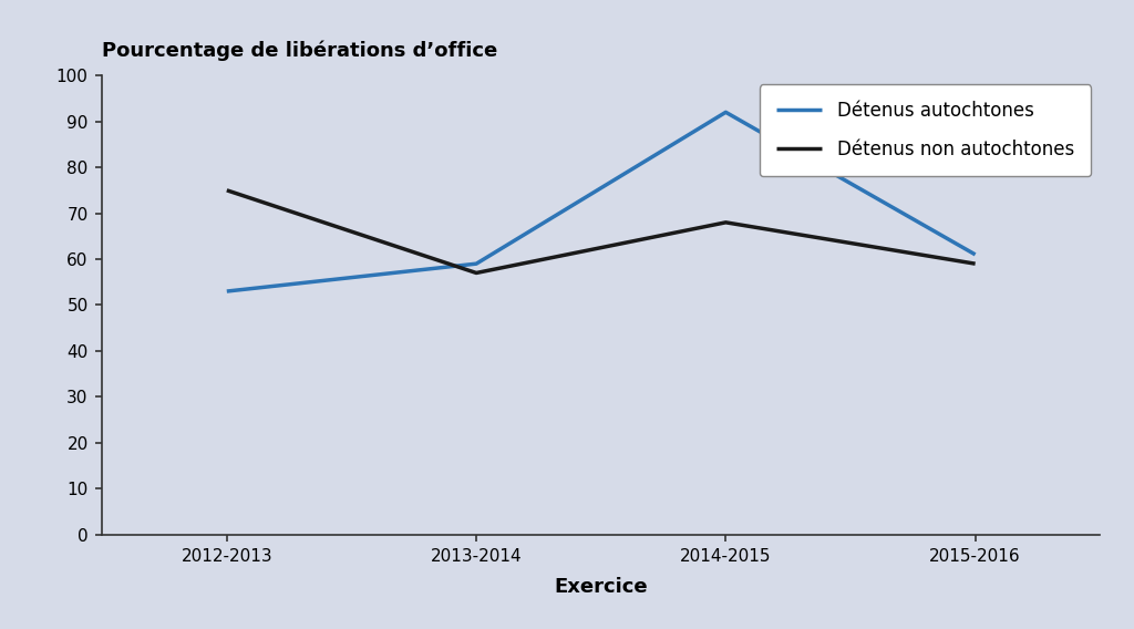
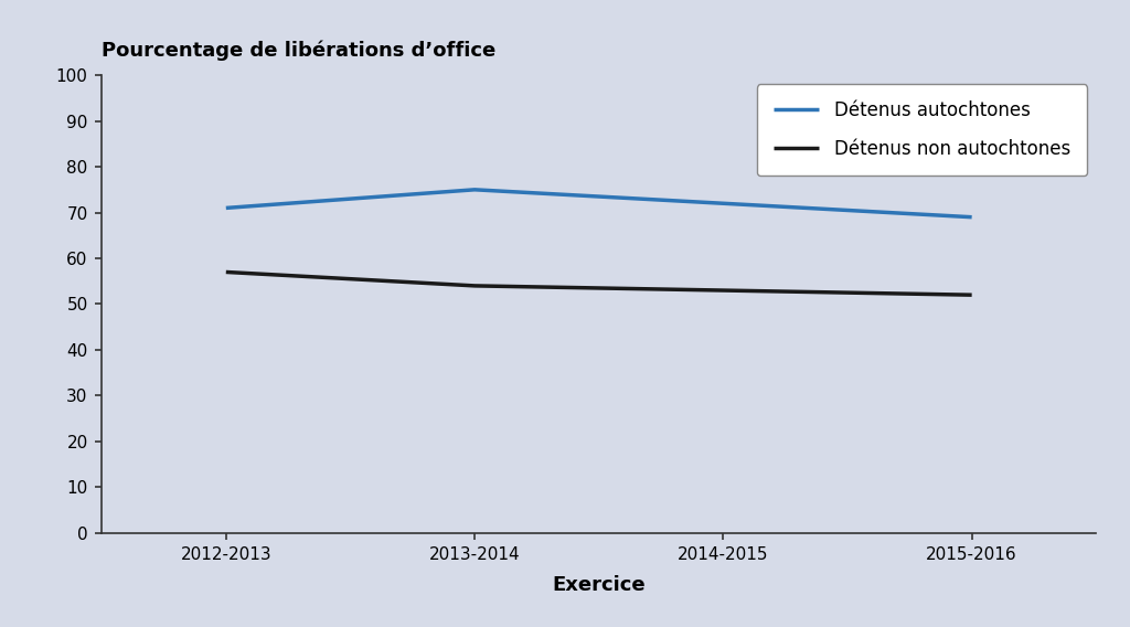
Détenus autochtones/2012-2013: 53 -> 71
Détenus non autochtones/2012-2013: 75 -> 57
Détenus autochtones/2013-2014: 59 -> 75
Détenus non autochtones/2013-2014: 57 -> 54
Détenus autochtones/2014-2015: 92 -> 72
Détenus non autochtones/2014-2015: 68 -> 53
Détenus autochtones/2015-2016: 61 -> 69
Détenus non autochtones/2015-2016: 59 -> 52
